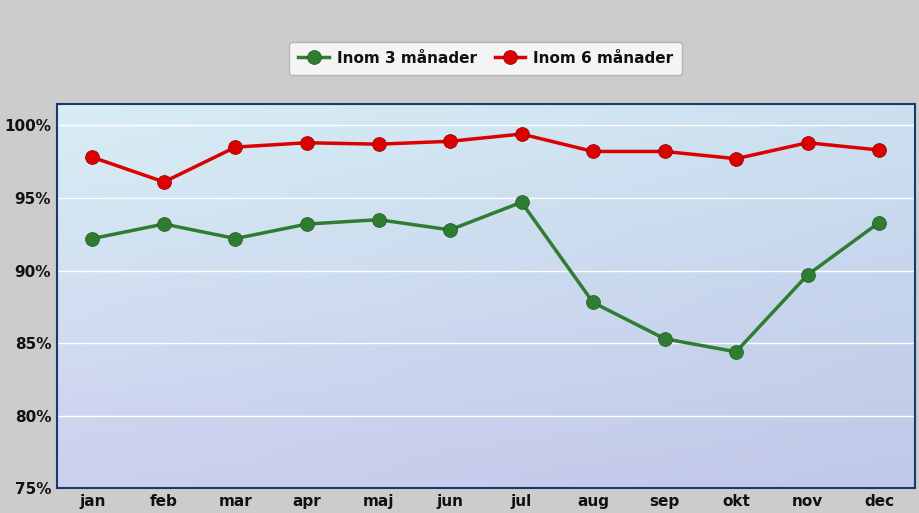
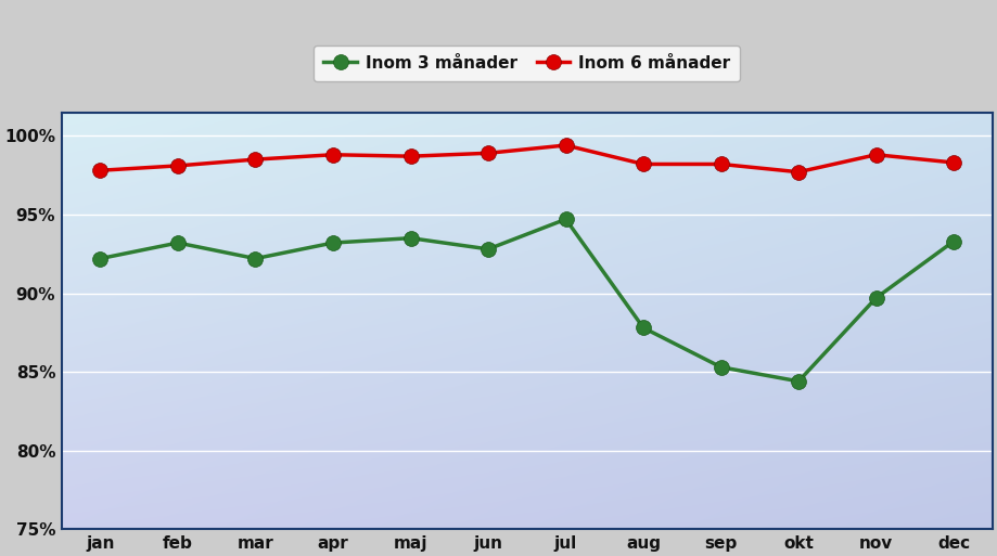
Inom 6 månader/feb: 96.1% -> 98.1%
